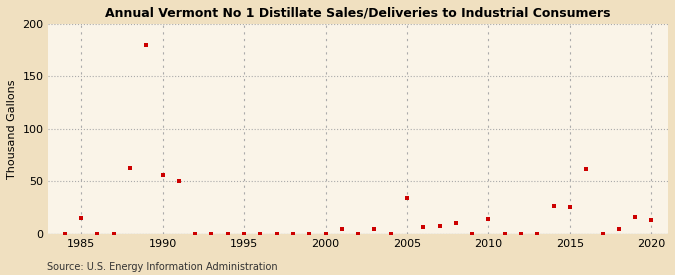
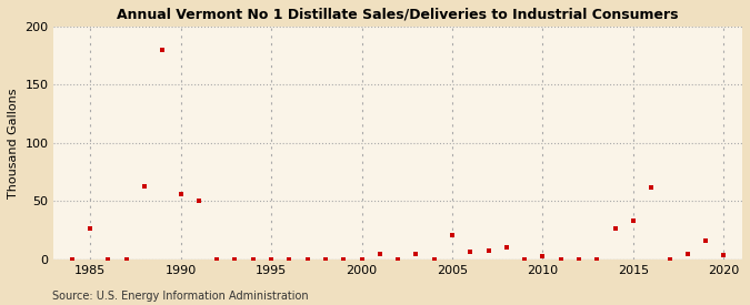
1985: 15 -> 27
2005: 34 -> 21
2010: 14 -> 3
2015: 26 -> 33
2020: 13 -> 4
